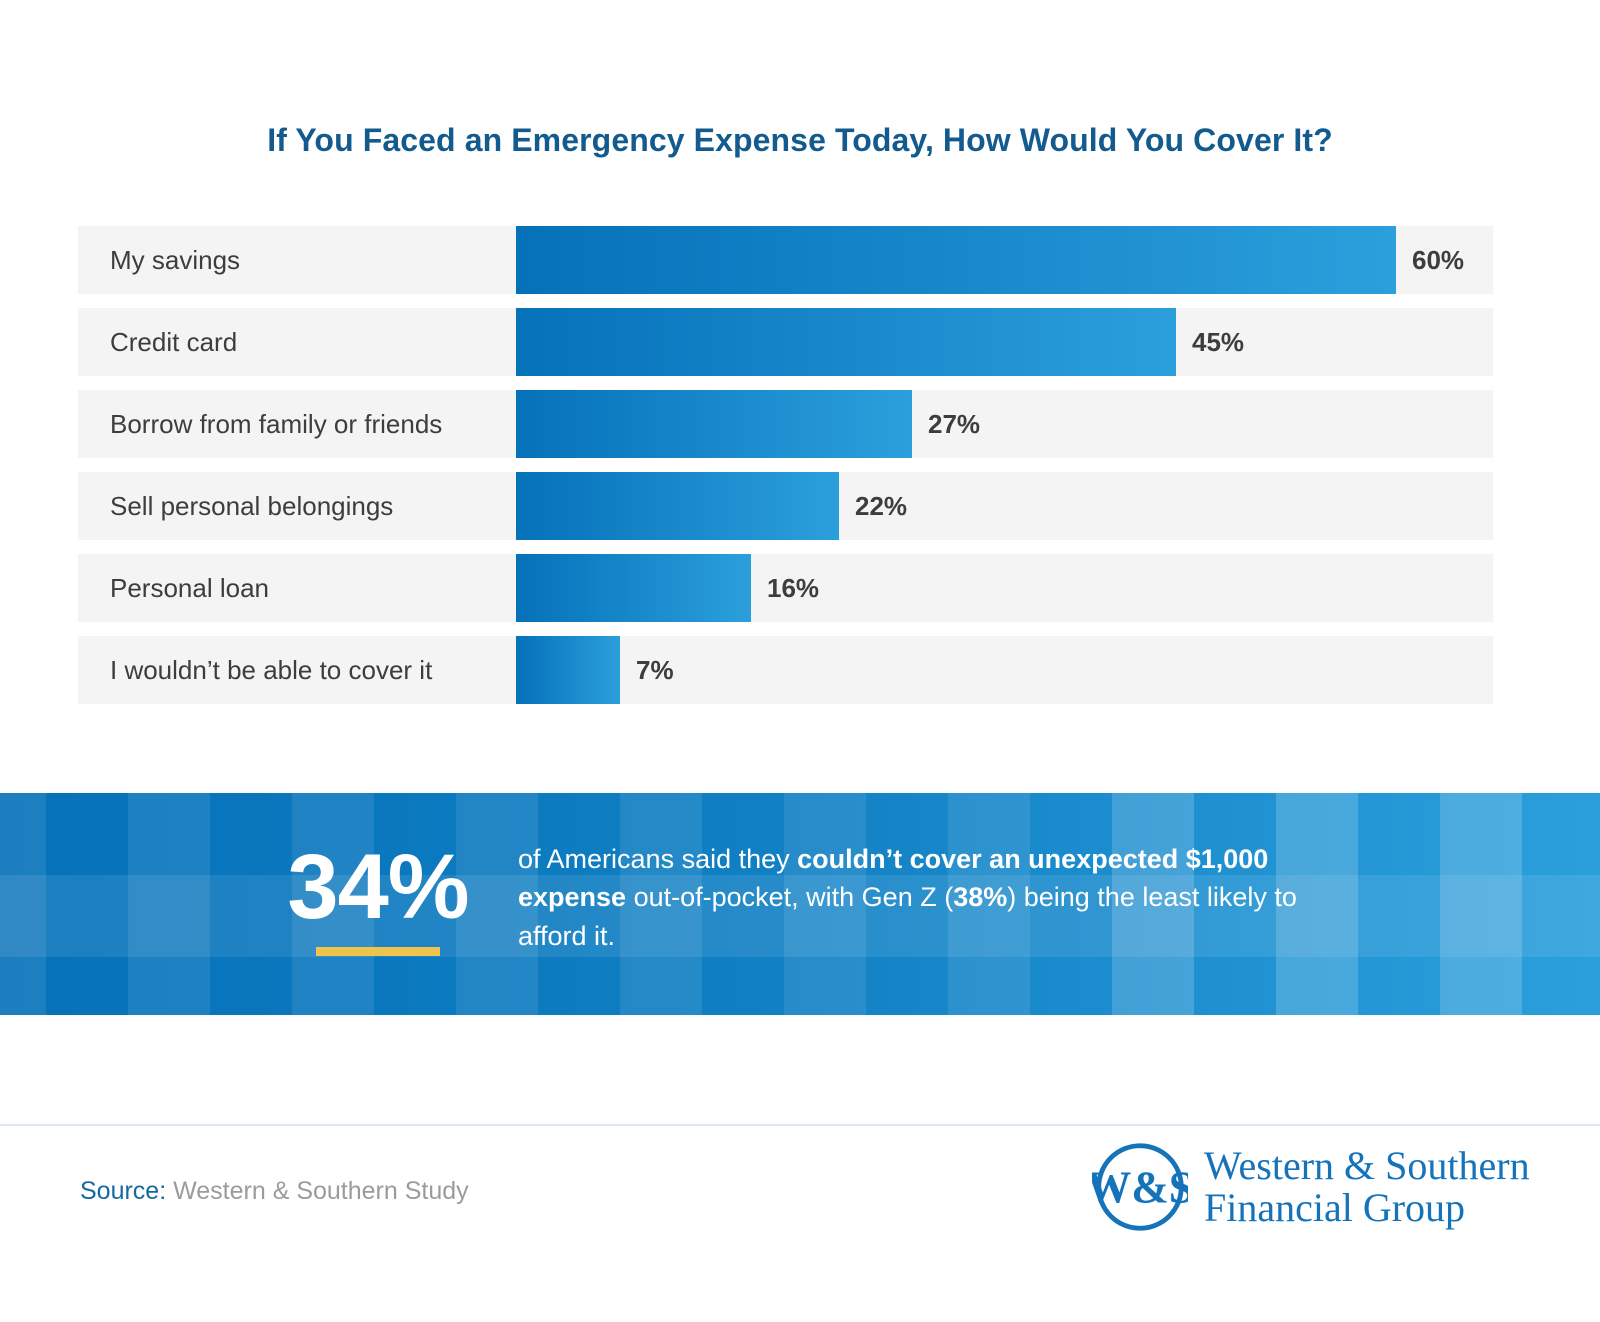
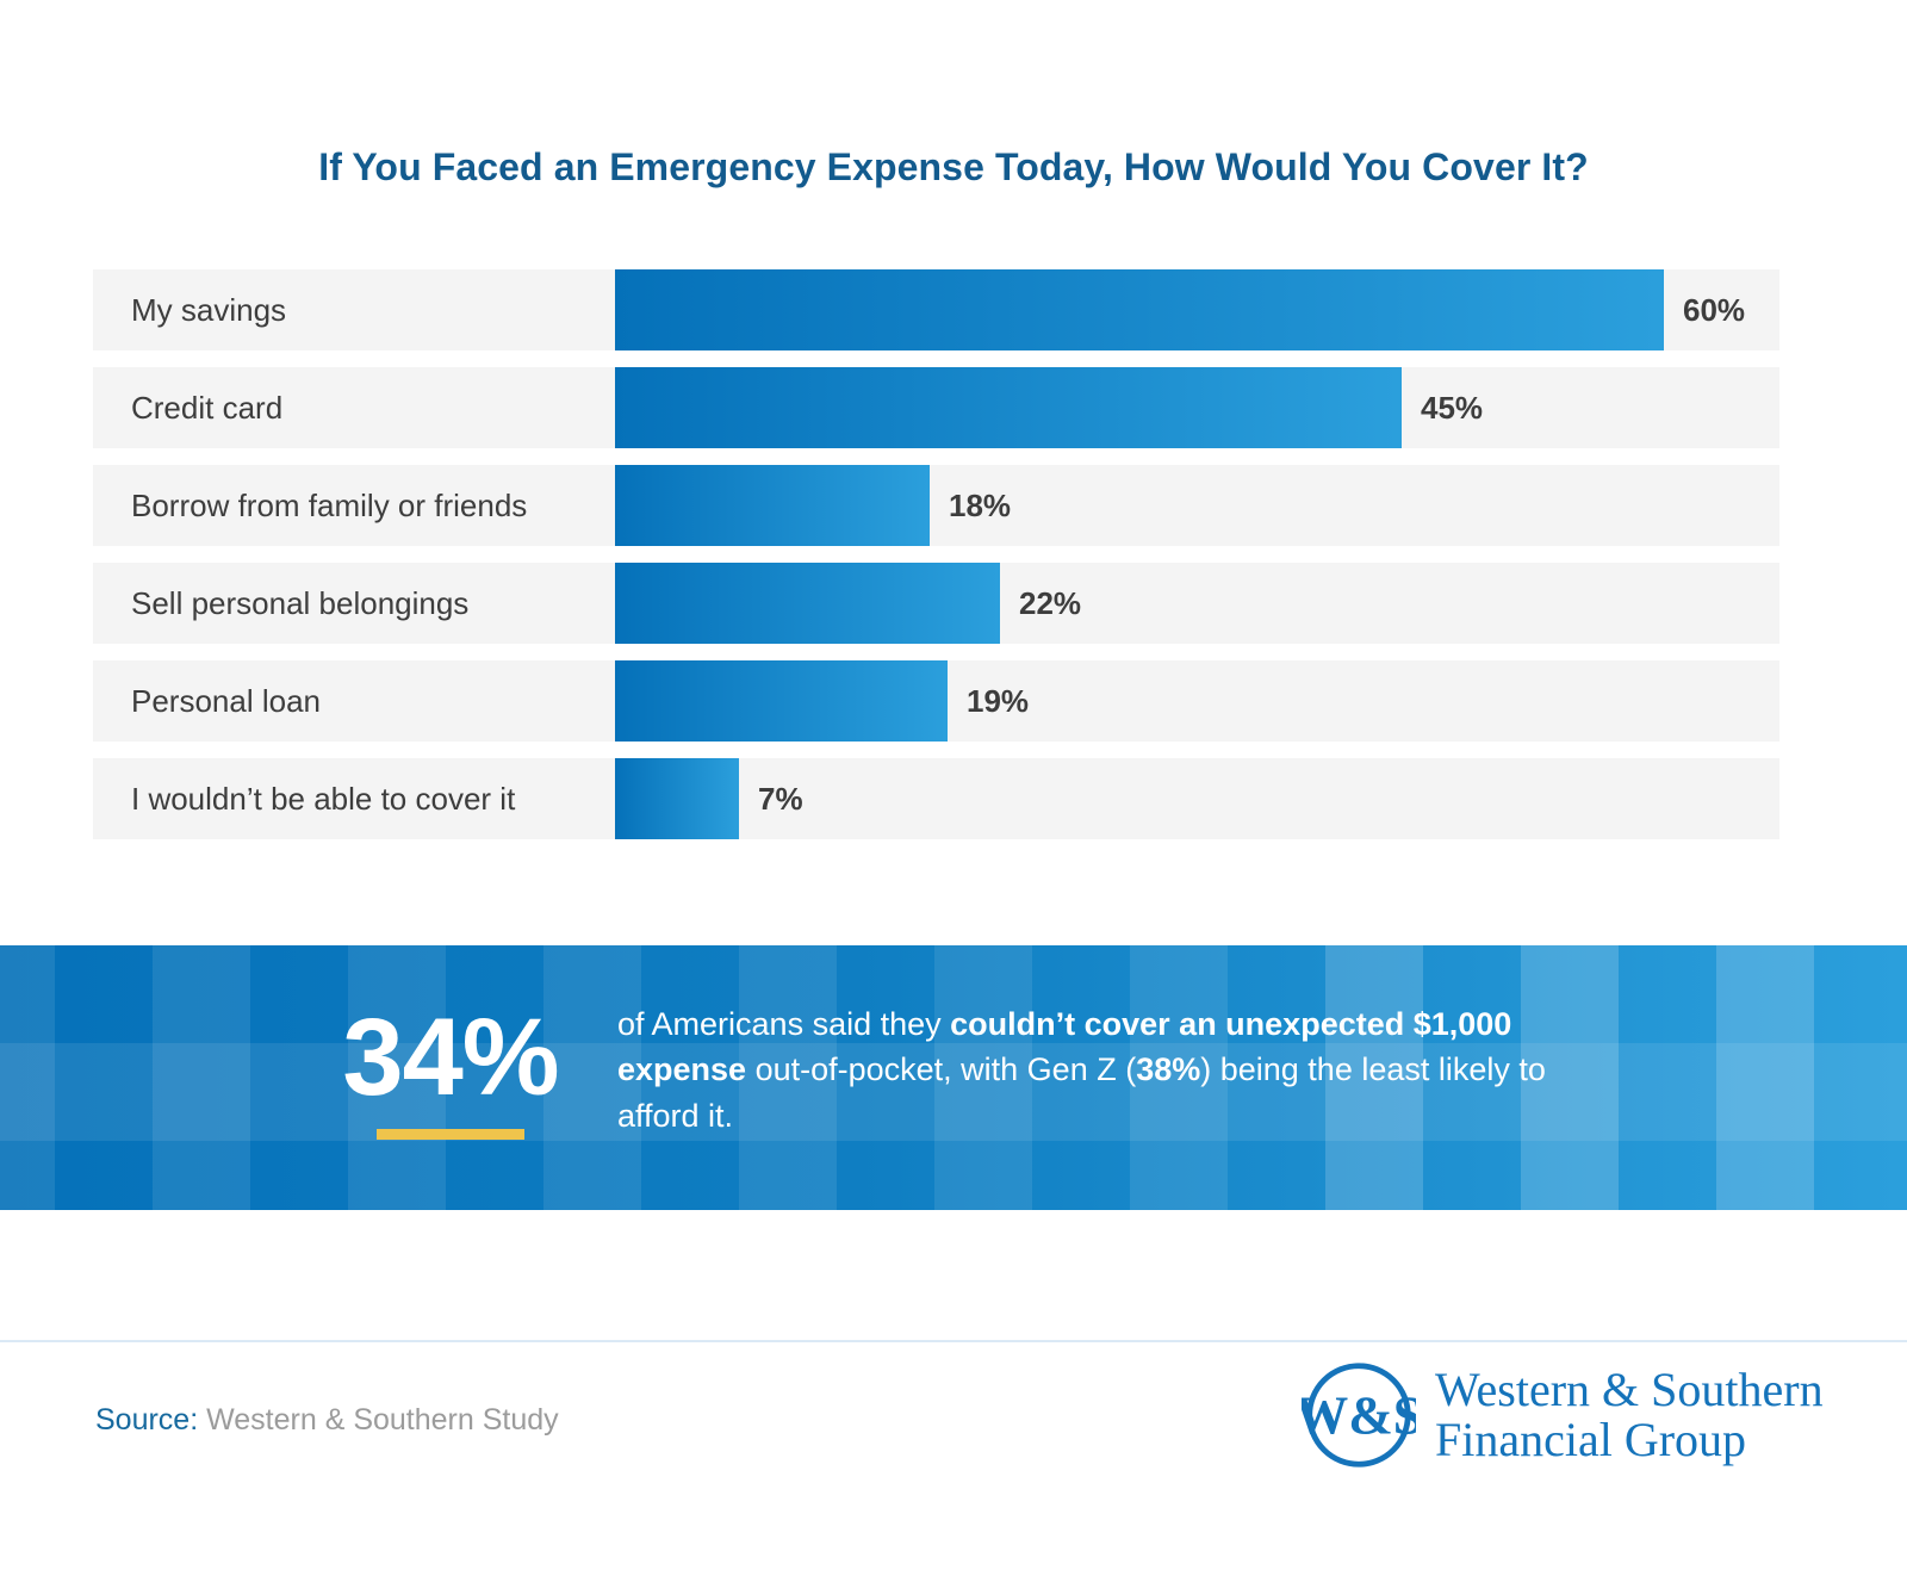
Borrow from family or friends: 27% -> 18%
Personal loan: 16% -> 19%
